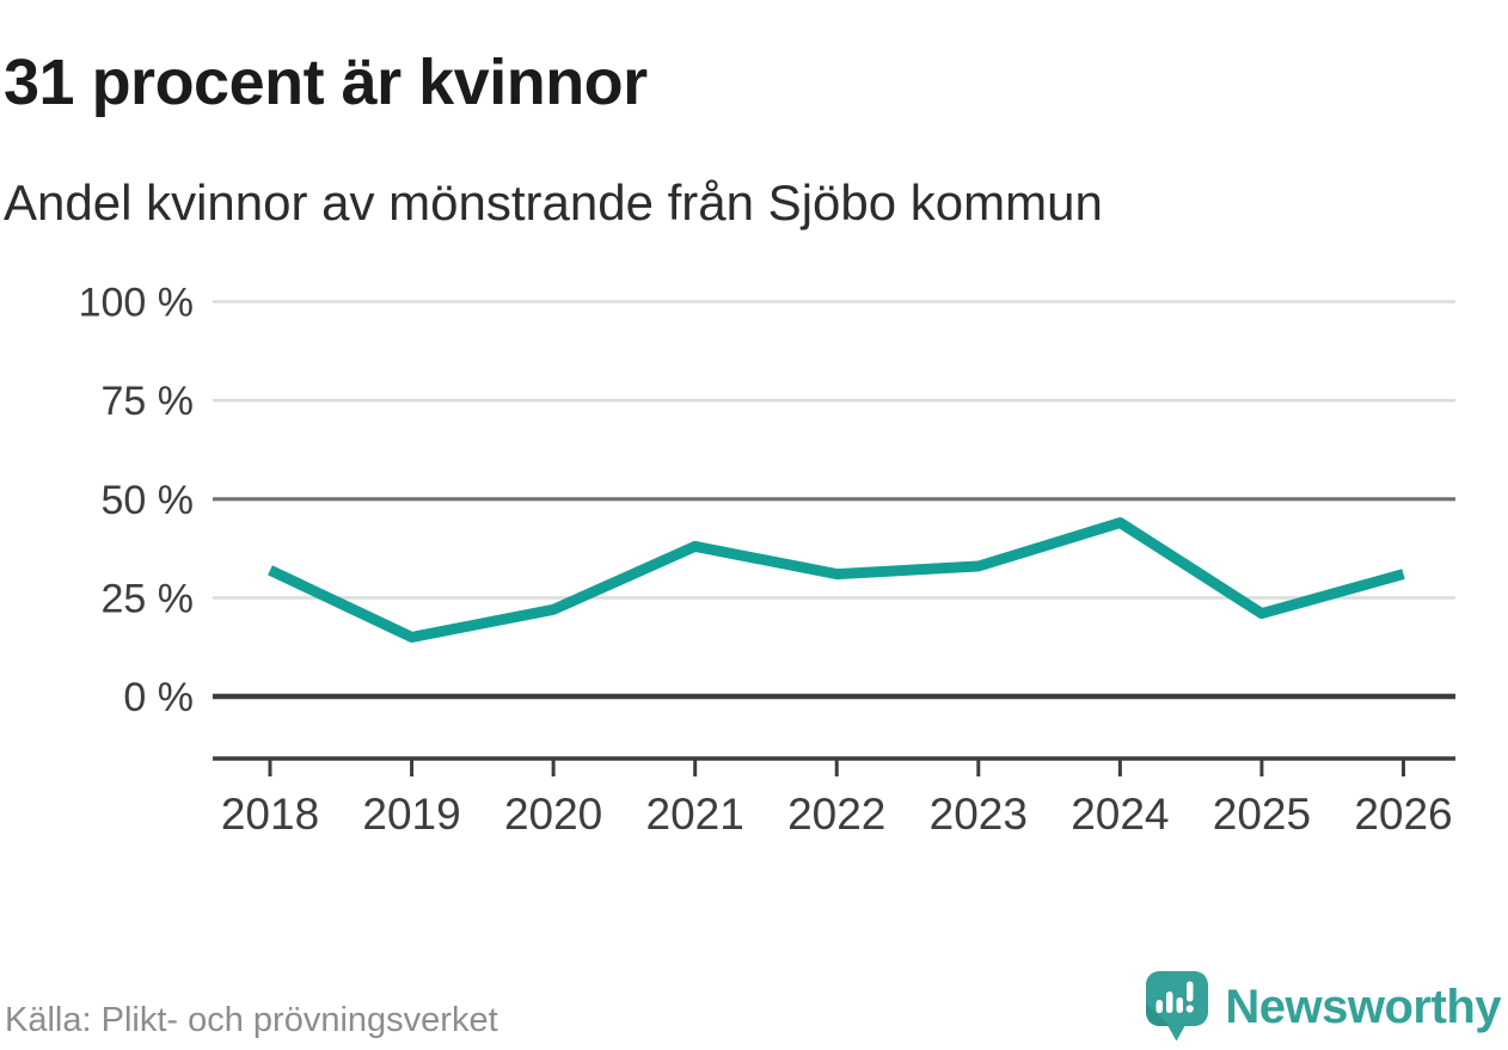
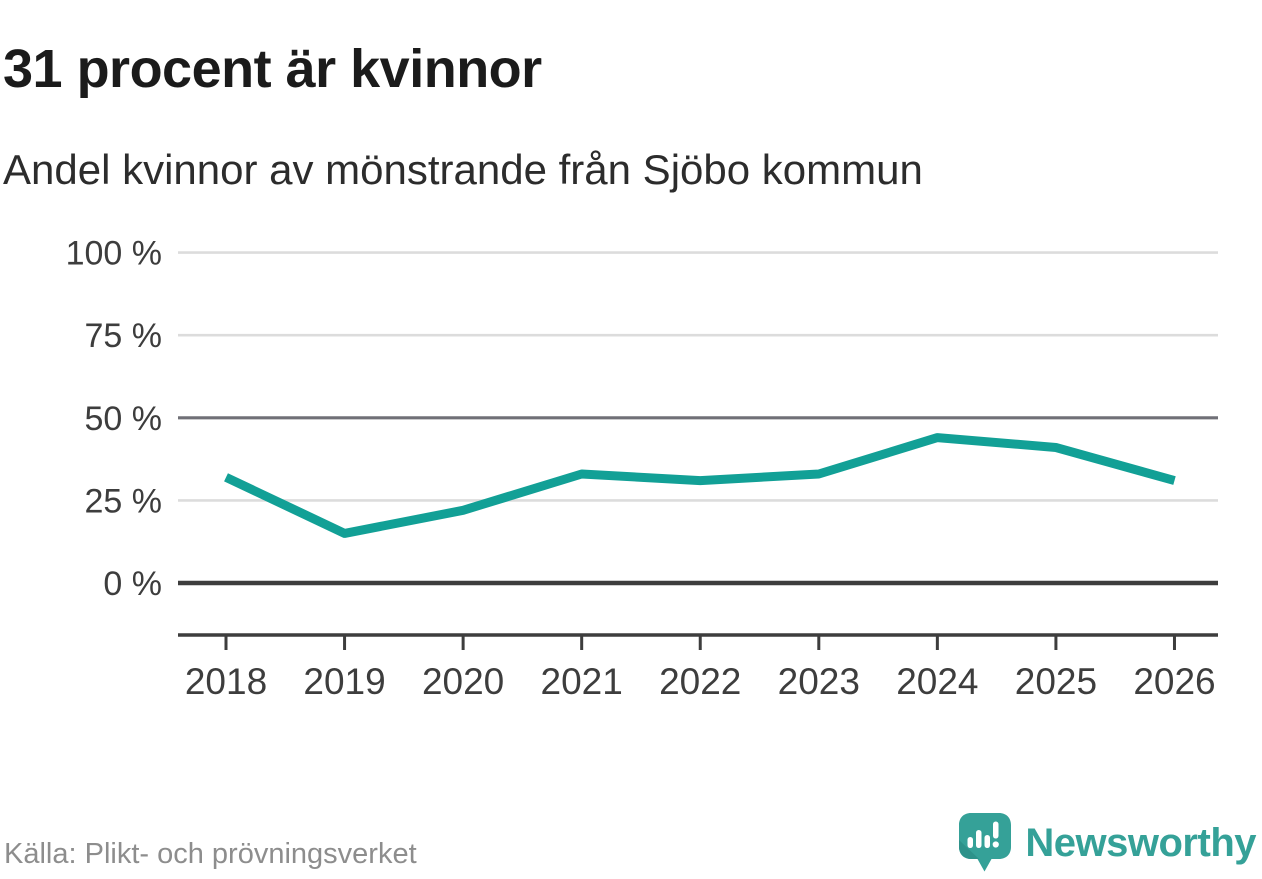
2021: 38% -> 33%
2025: 21% -> 41%
